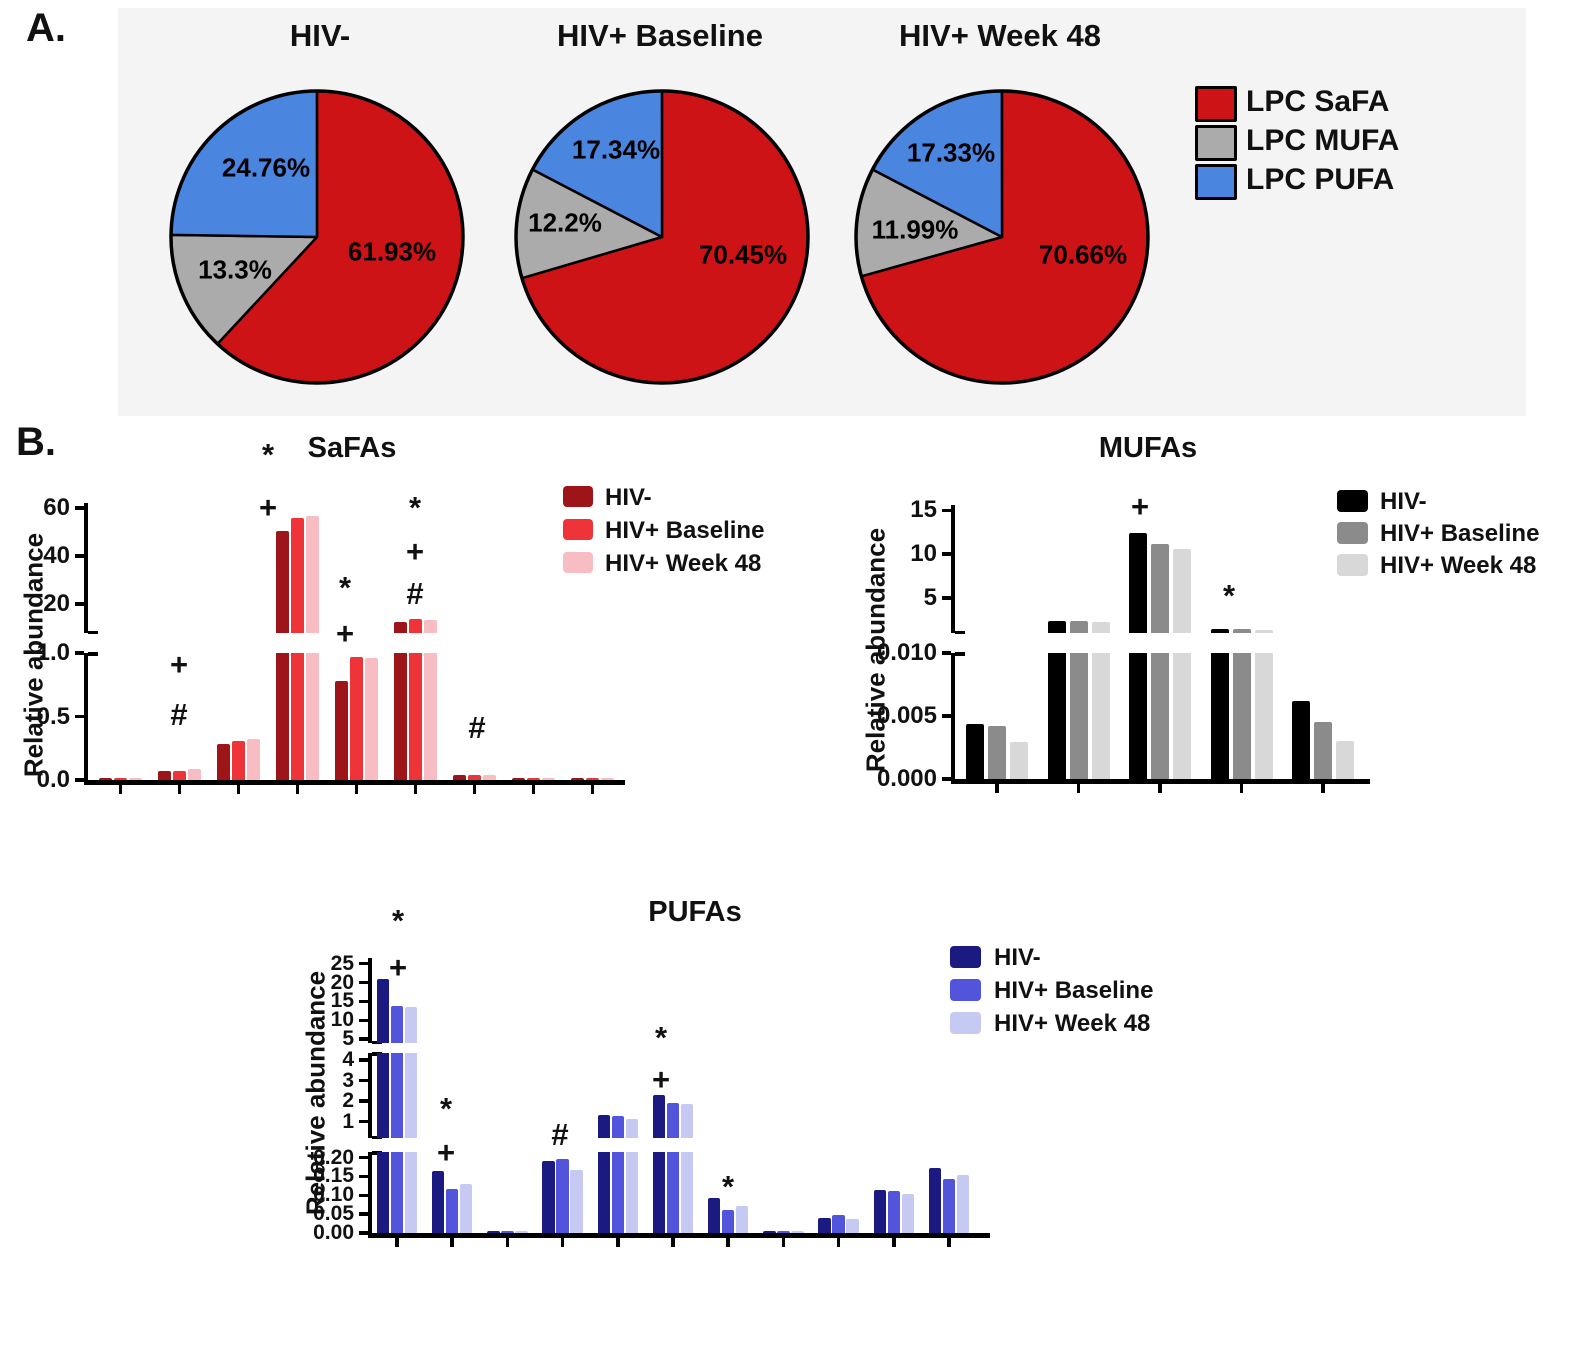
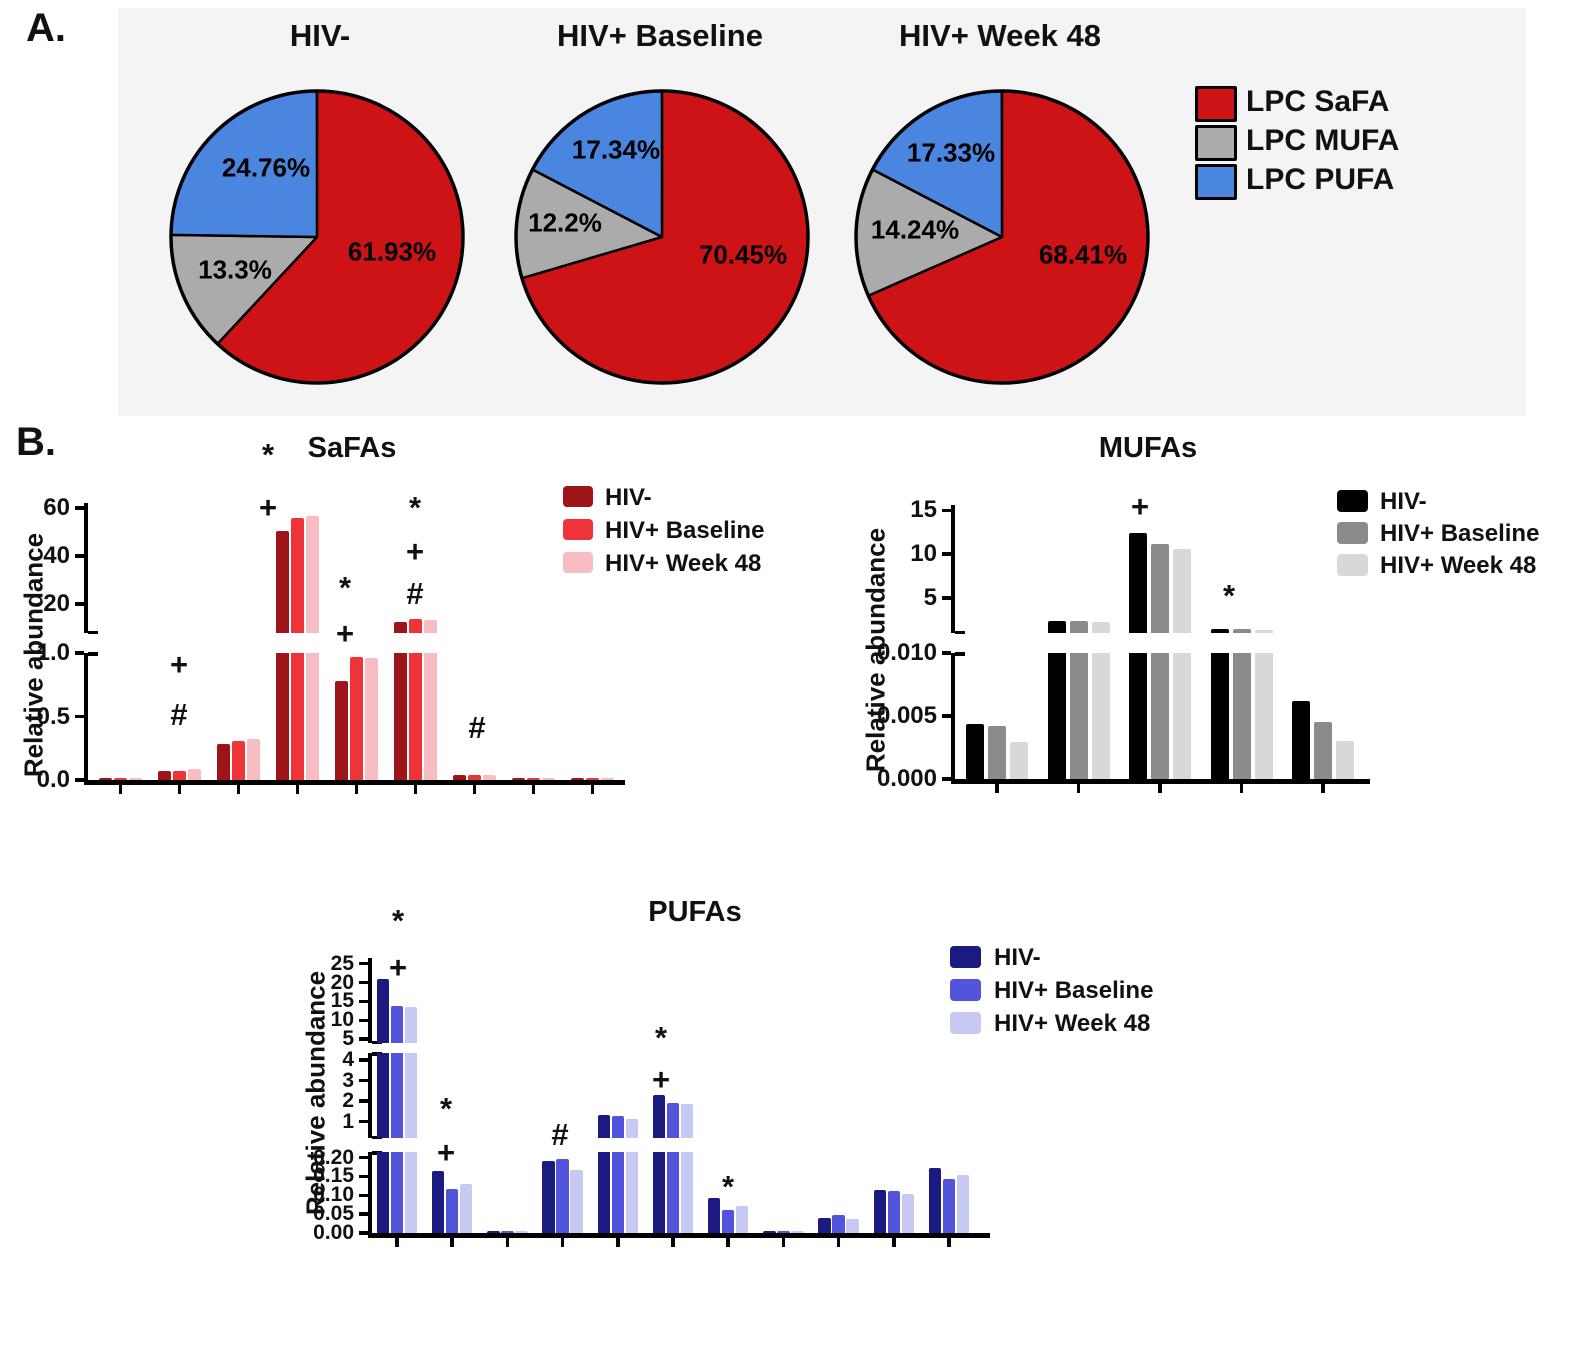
HIV+ Week 48/LPC SaFA: 70.66% -> 68.41%
HIV+ Week 48/LPC MUFA: 11.99% -> 14.24%
